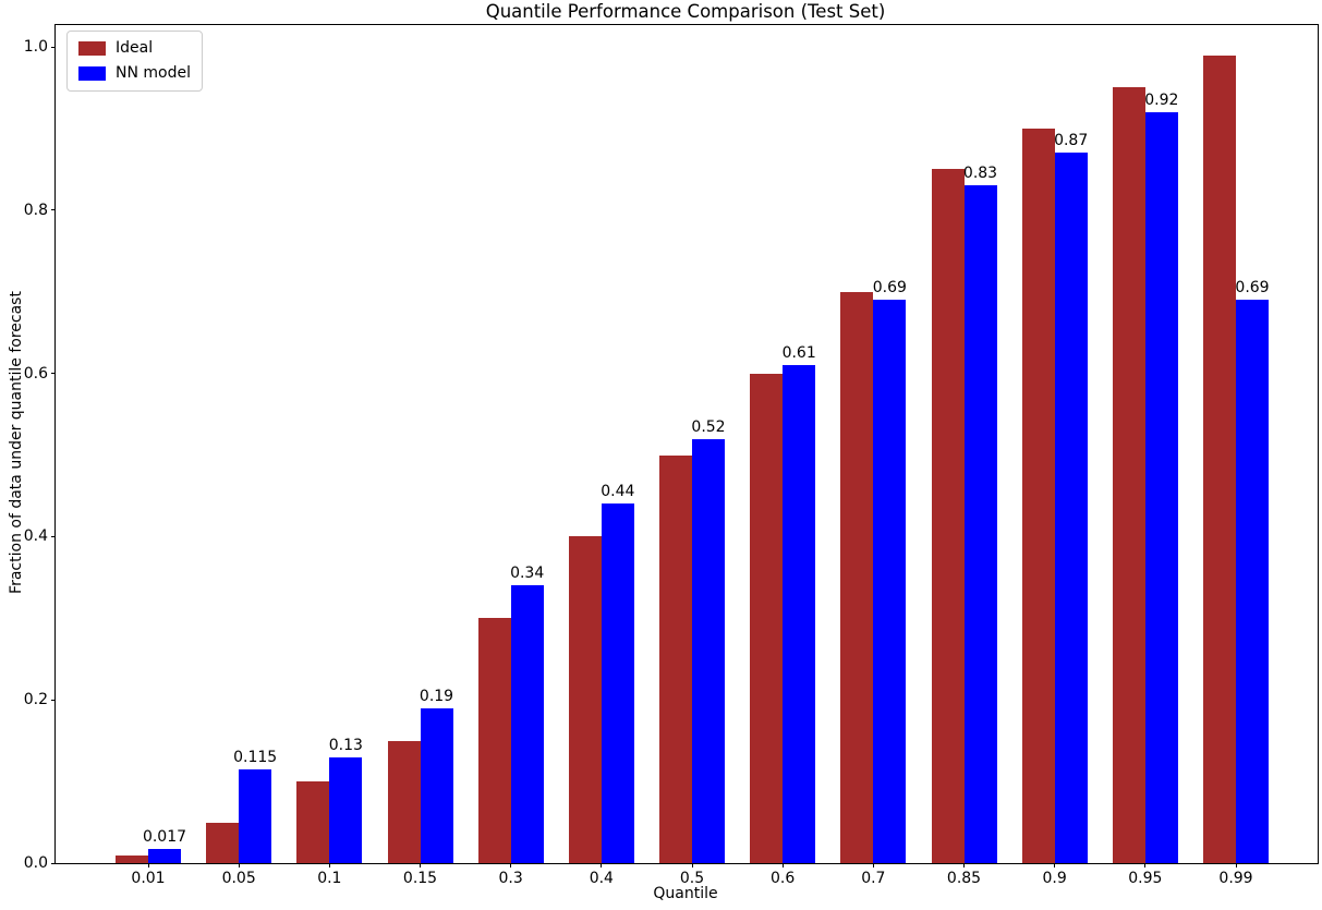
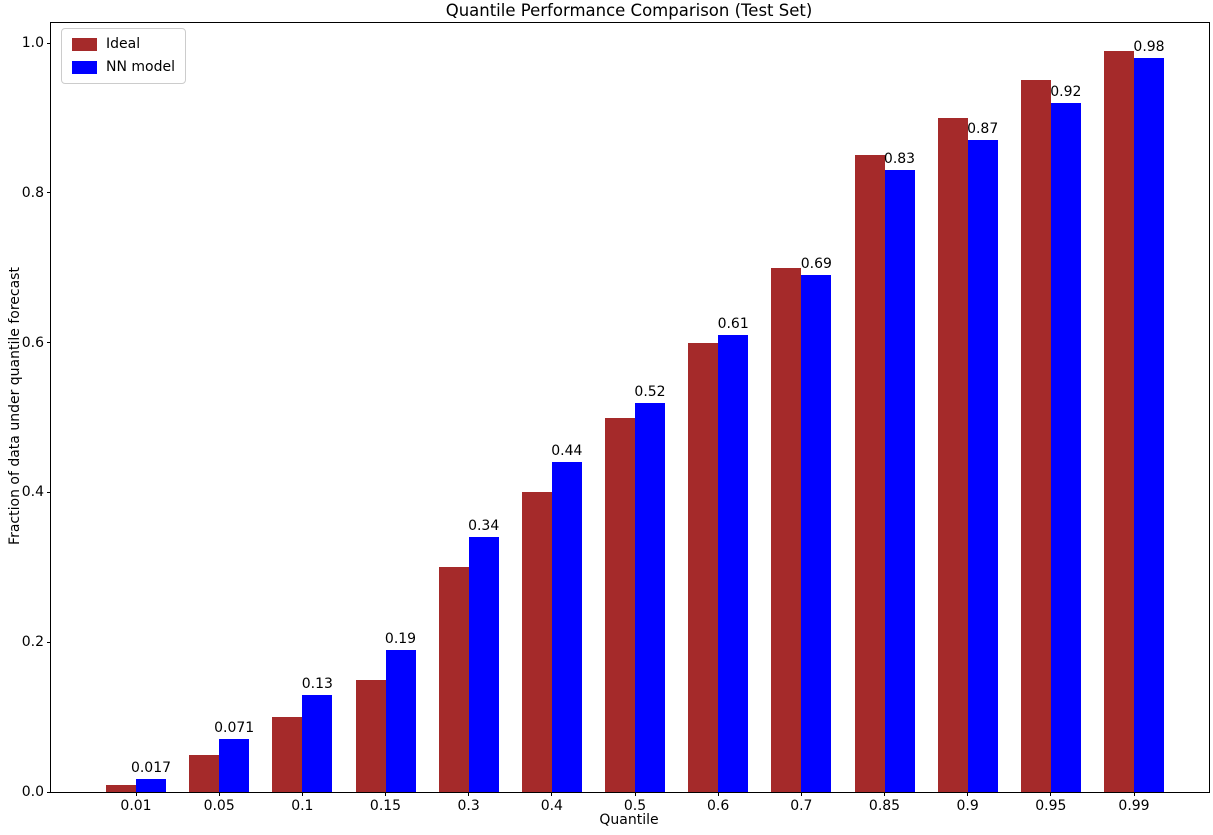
NN model/0.05: 0.115 -> 0.071
NN model/0.99: 0.69 -> 0.98
